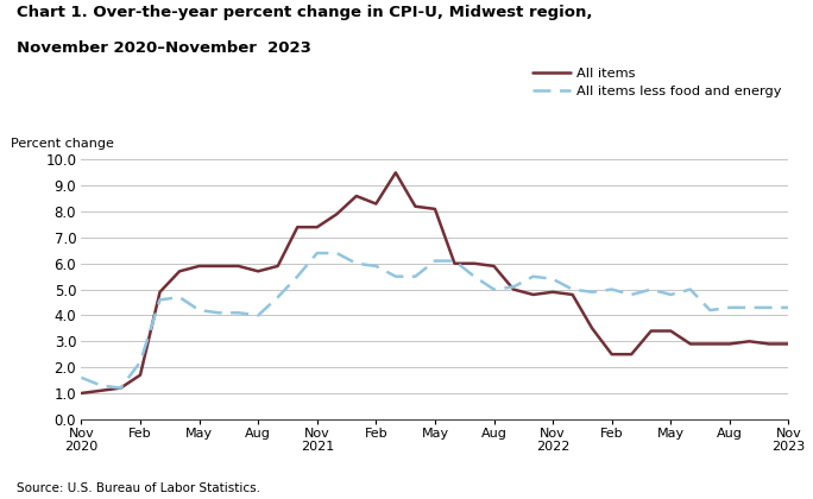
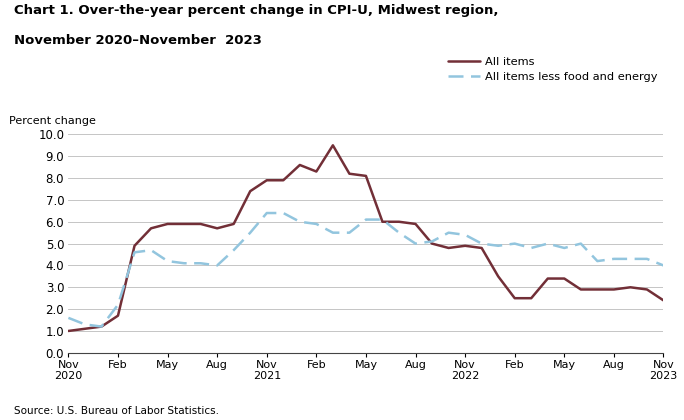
All items/Nov 2021: 7.4 -> 7.9
All items/Nov 2023: 2.9 -> 2.4
All items less food and energy/Nov 2023: 4.3 -> 4.0
